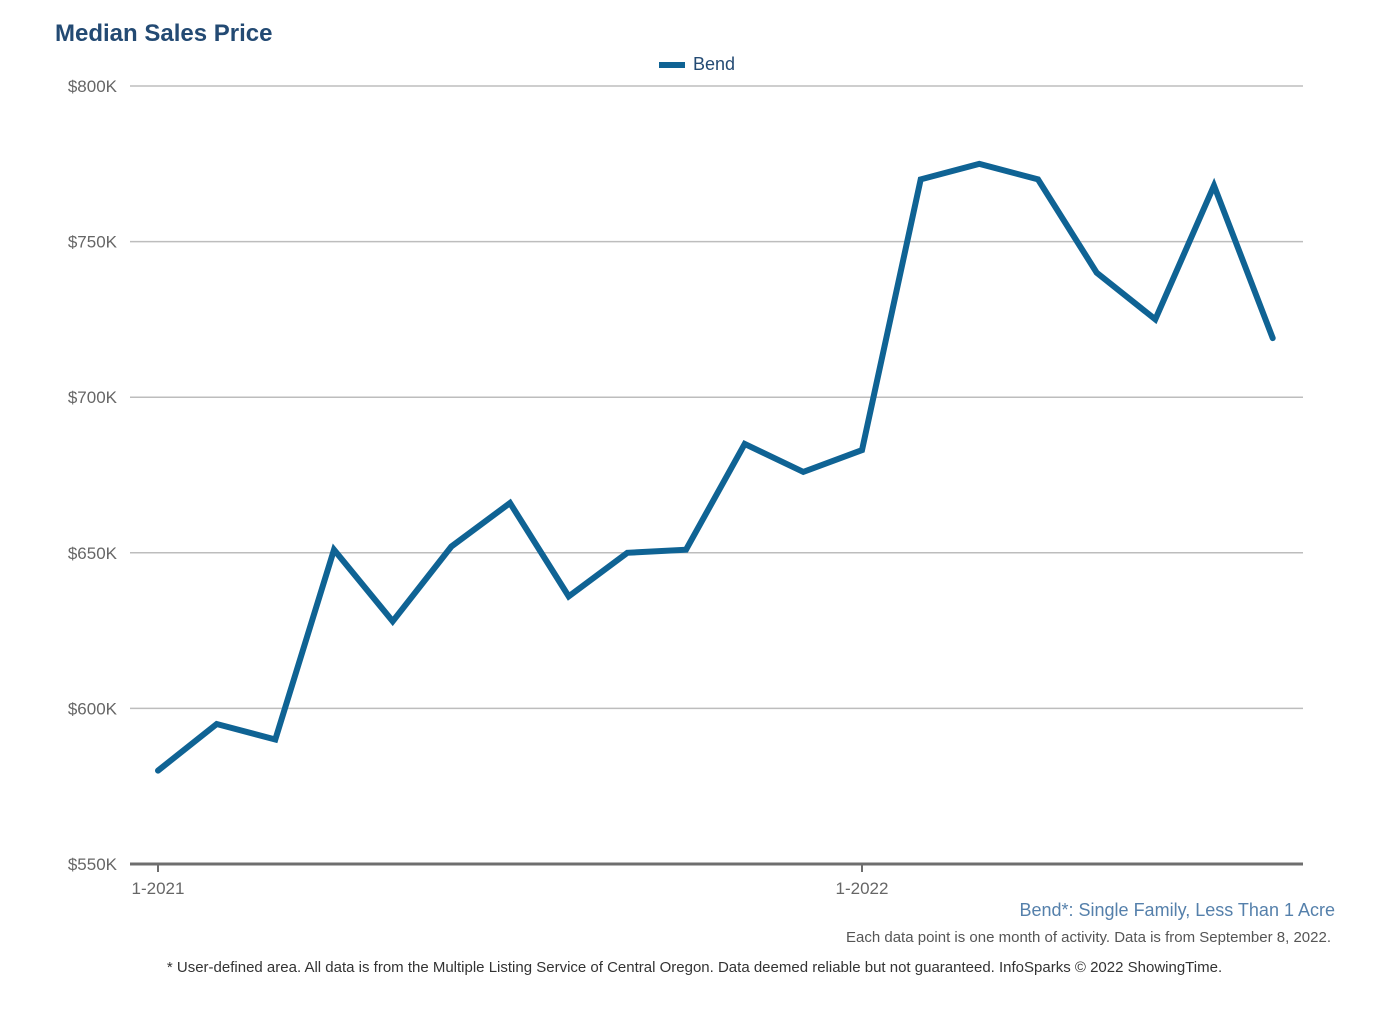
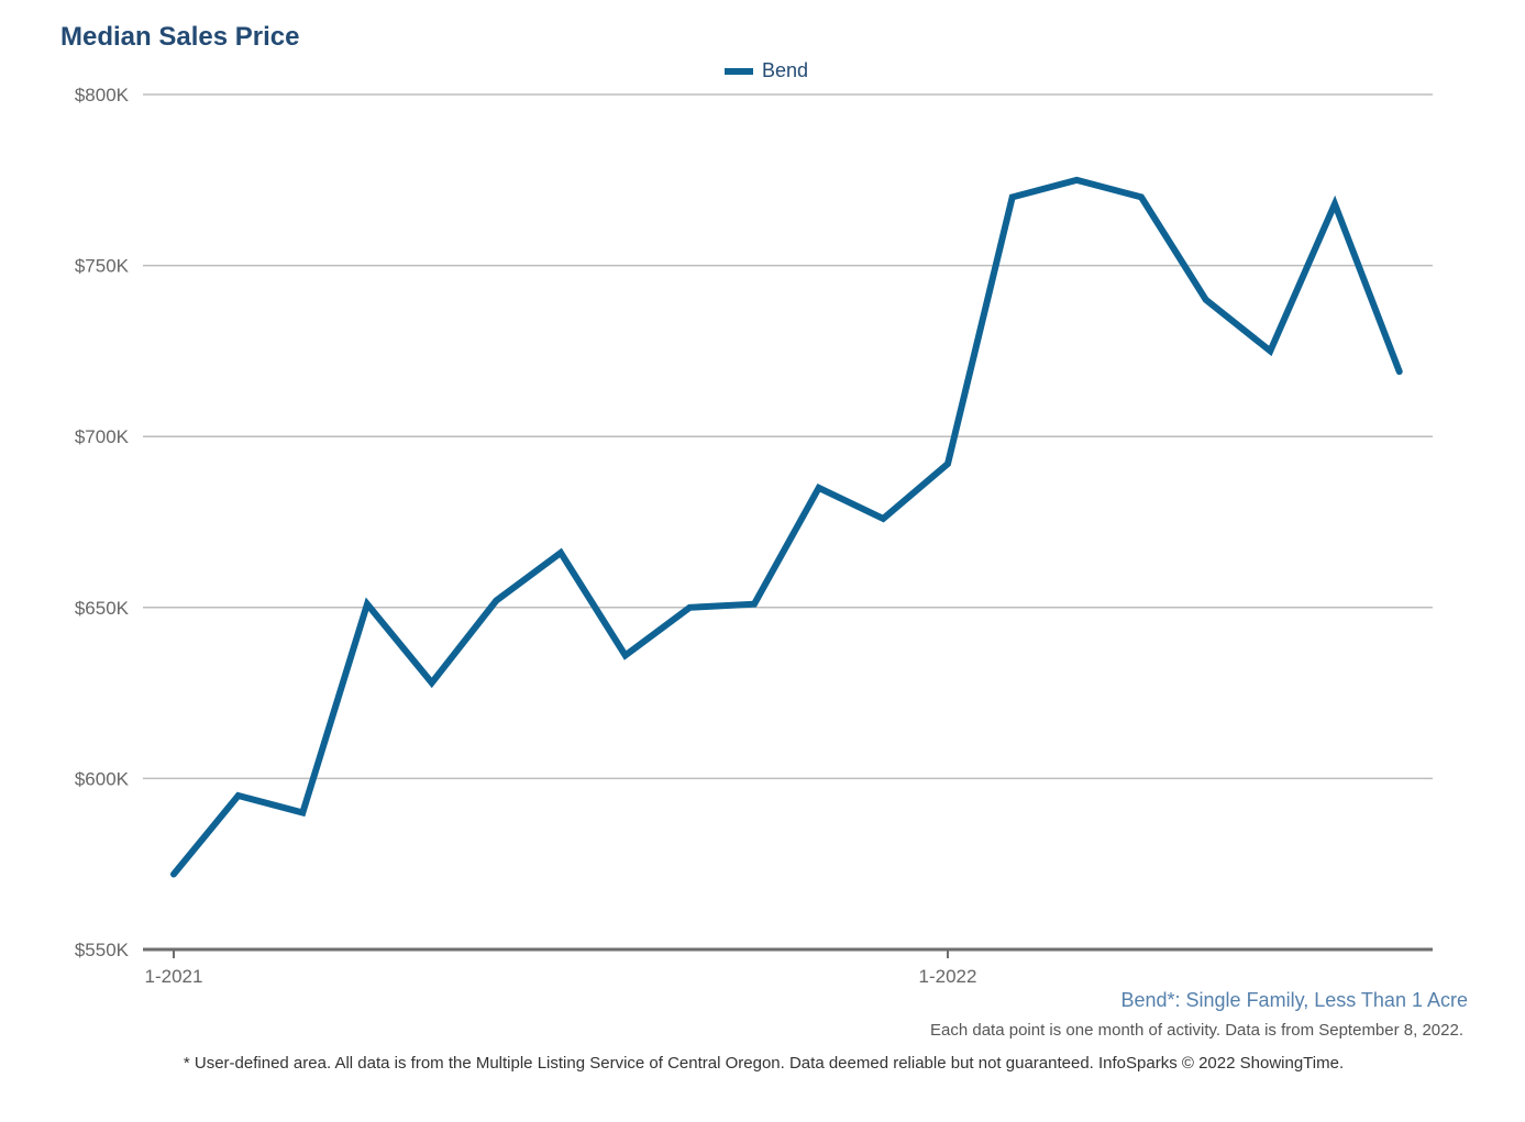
1-2021: $580K -> $572K
1-2022: $683K -> $692K
